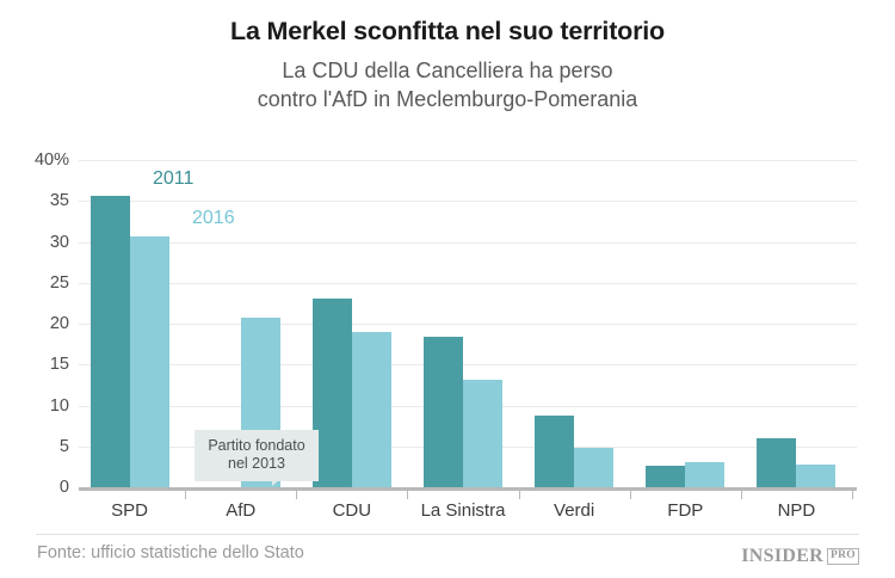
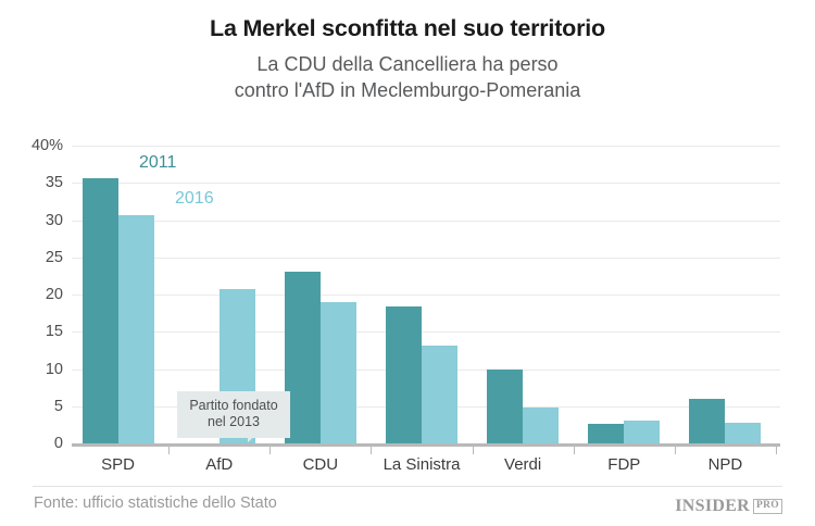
2011/Verdi: 9% -> 10%
